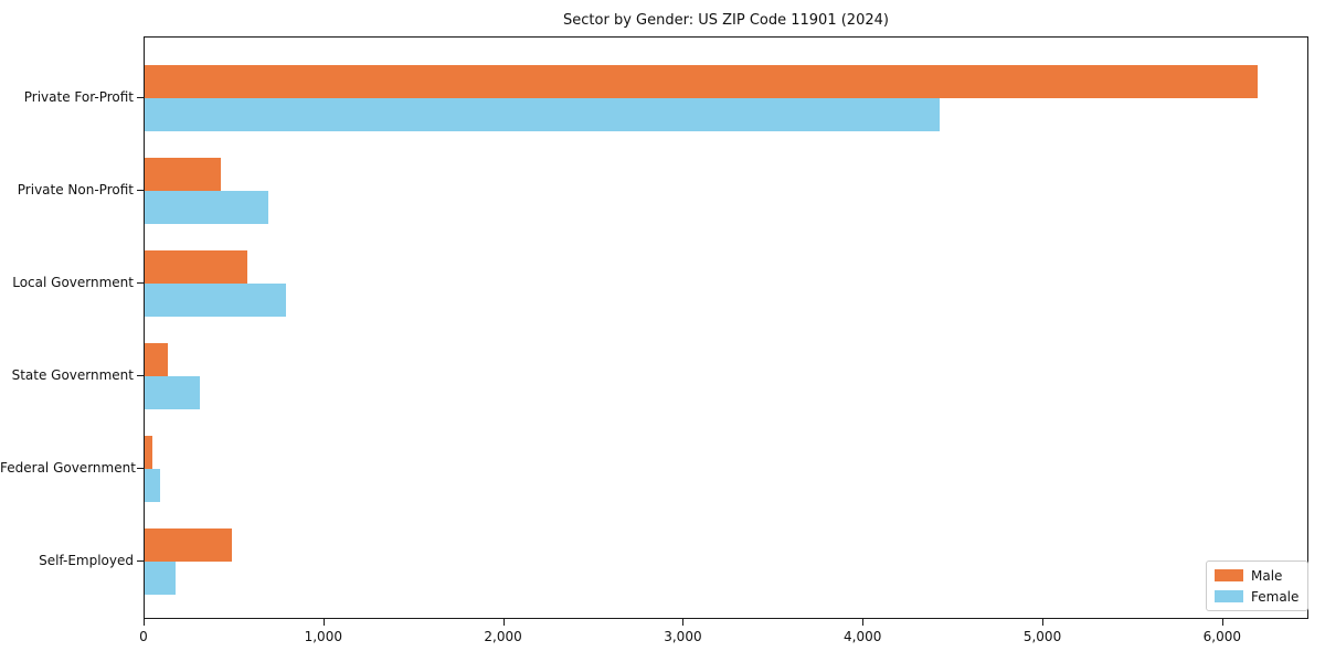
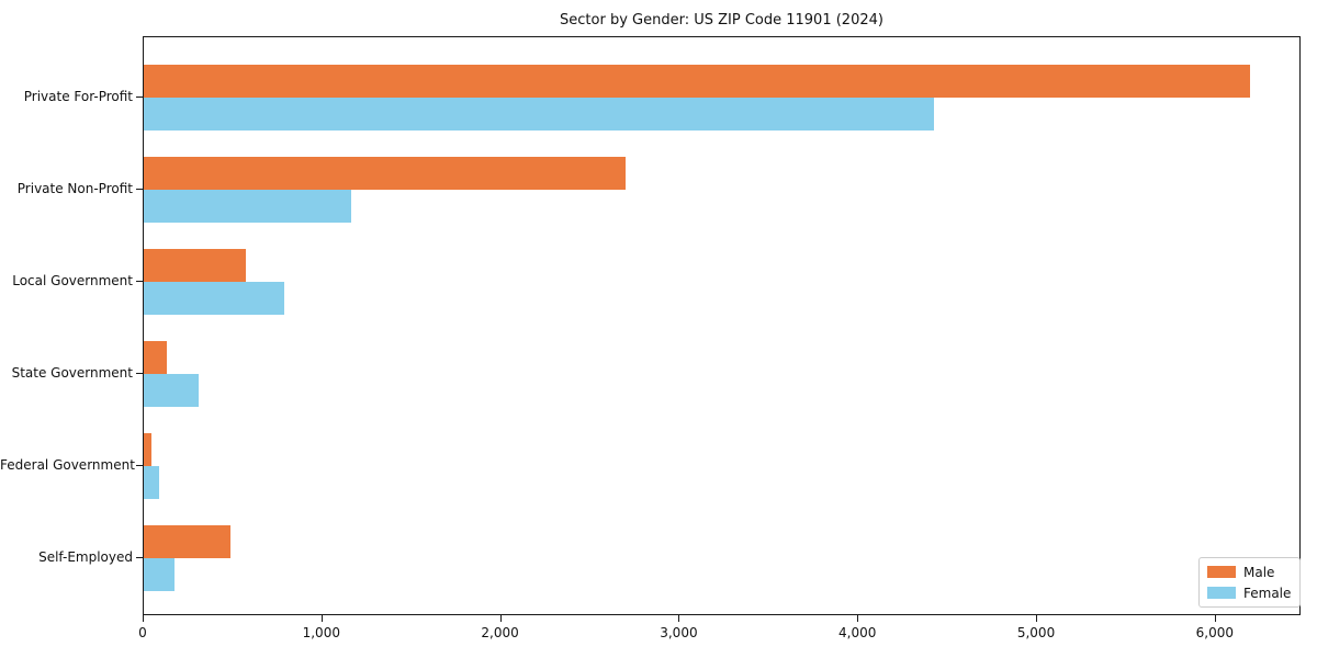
Male/Private Non-Profit: 420 -> 2700
Female/Private Non-Profit: 690 -> 1160
